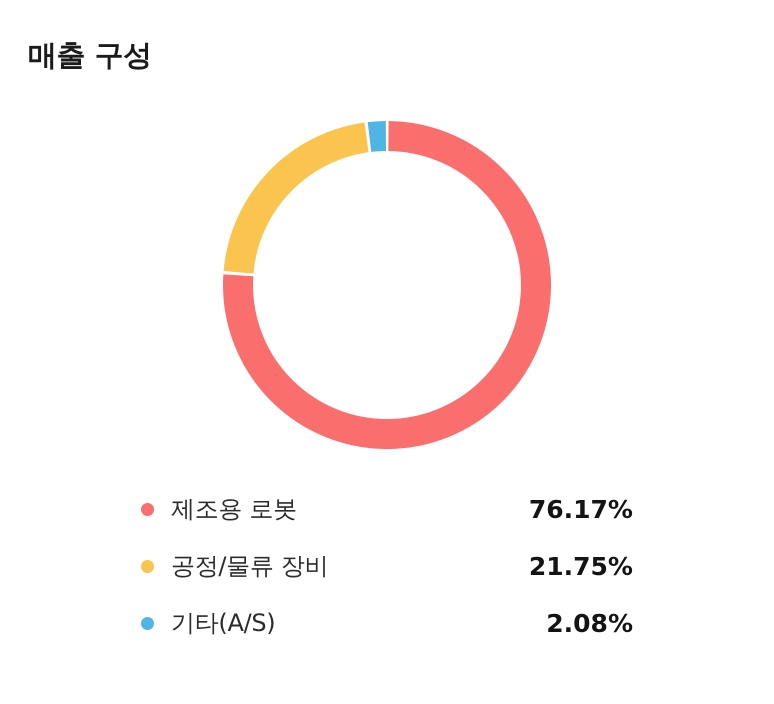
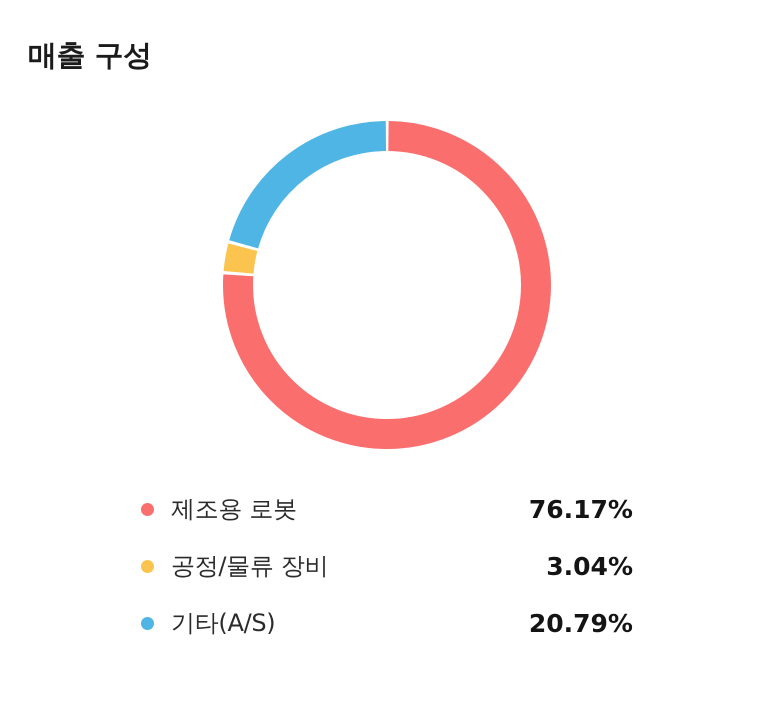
공정/물류 장비: 21.75% -> 3.04%
기타(A/S): 2.08% -> 20.79%
